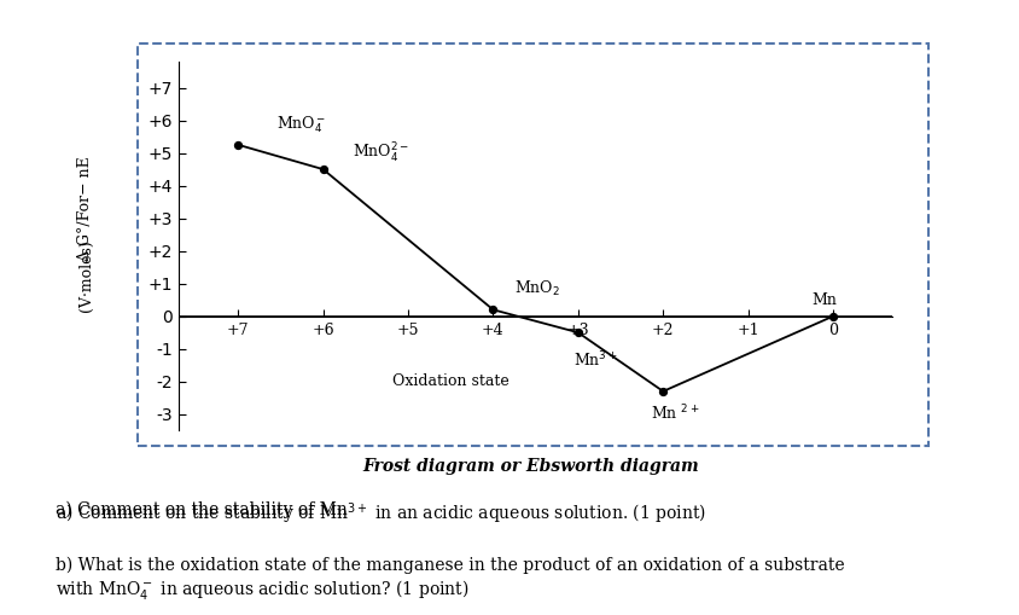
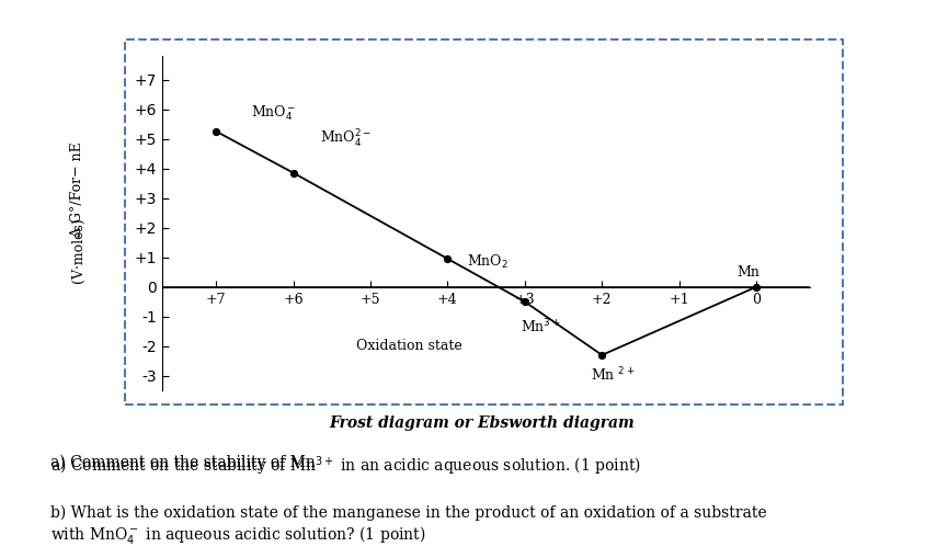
+6: 4.50 -> 3.85
+4: 0.20 -> 0.95
